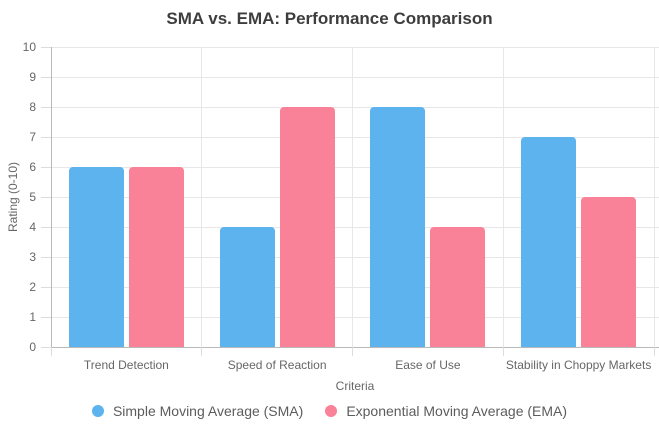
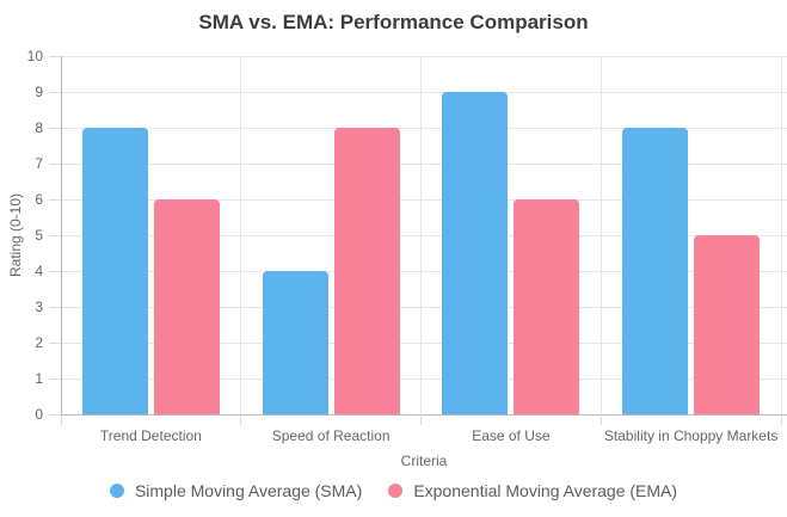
Simple Moving Average (SMA)/Trend Detection: 6 -> 8
Simple Moving Average (SMA)/Ease of Use: 8 -> 9
Exponential Moving Average (EMA)/Ease of Use: 4 -> 6
Simple Moving Average (SMA)/Stability in Choppy Markets: 7 -> 8
